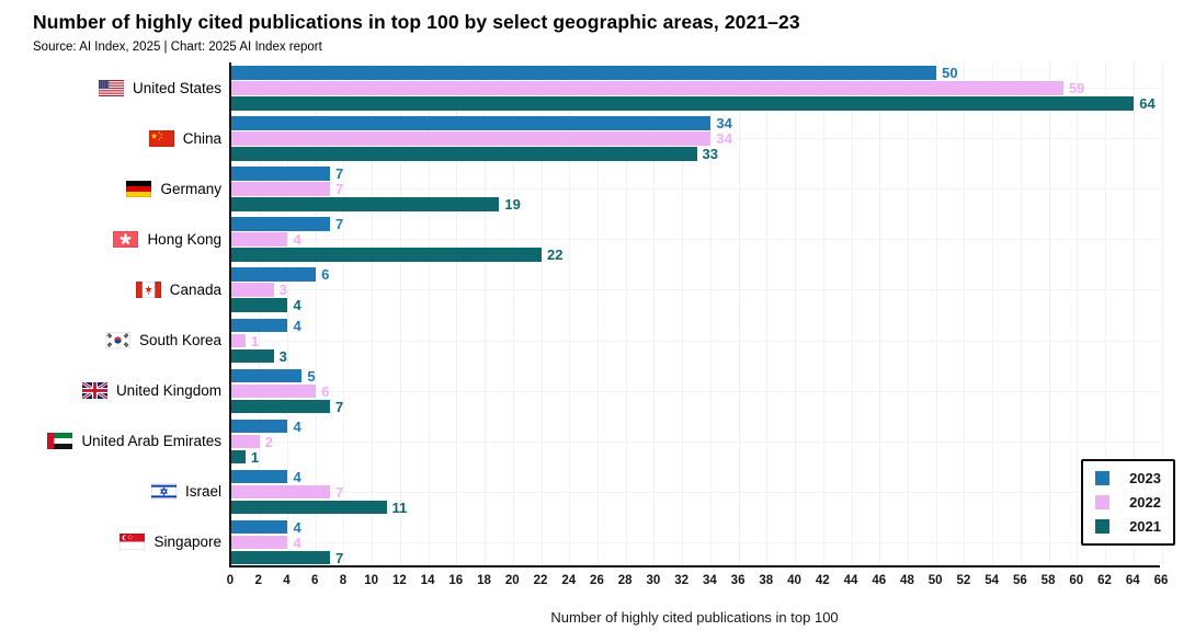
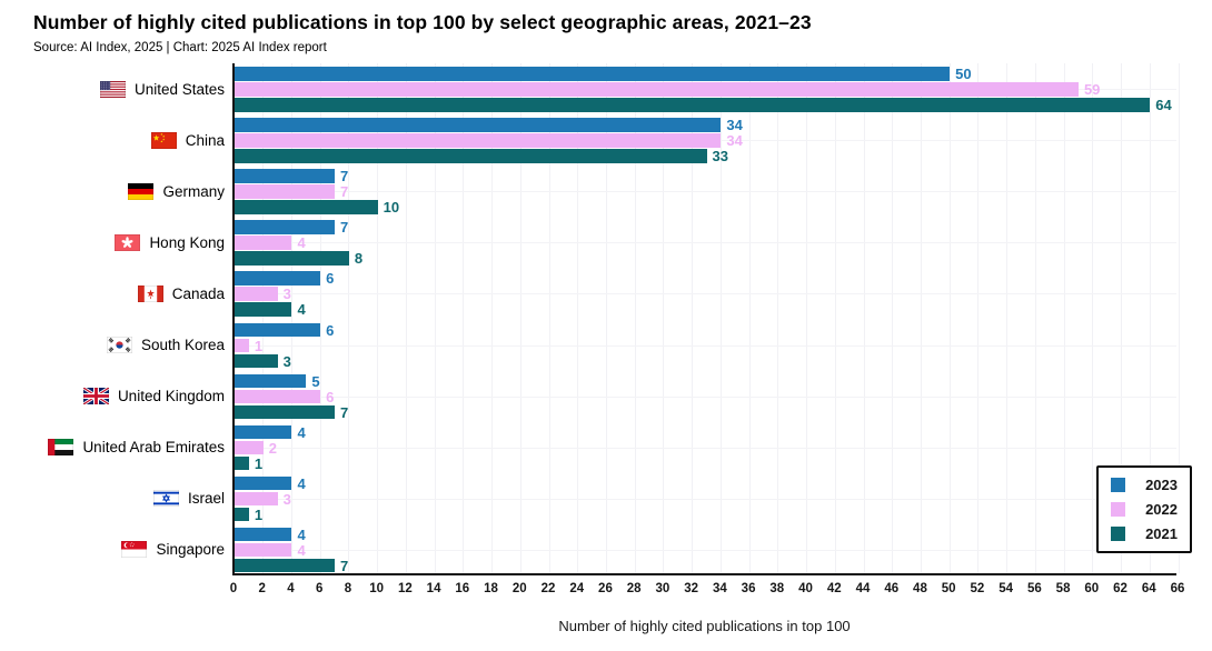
2021/Germany: 19 -> 10
2021/Hong Kong: 22 -> 8
2023/South Korea: 4 -> 6
2022/Israel: 7 -> 3
2021/Israel: 11 -> 1
